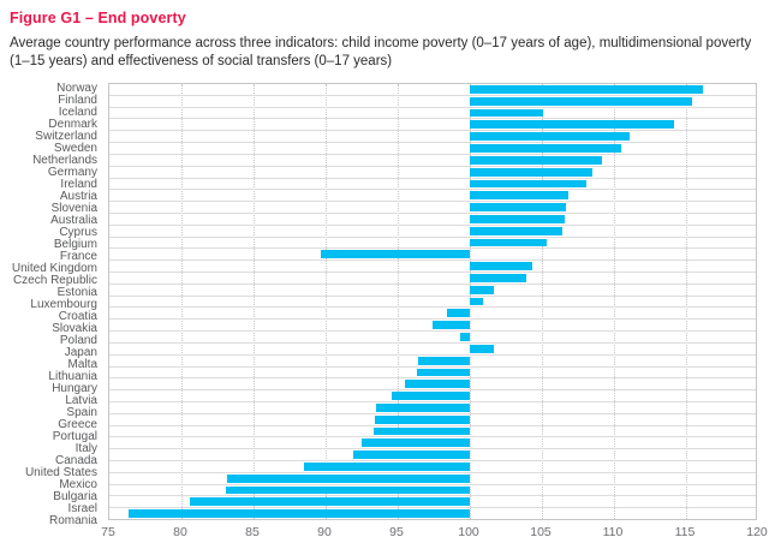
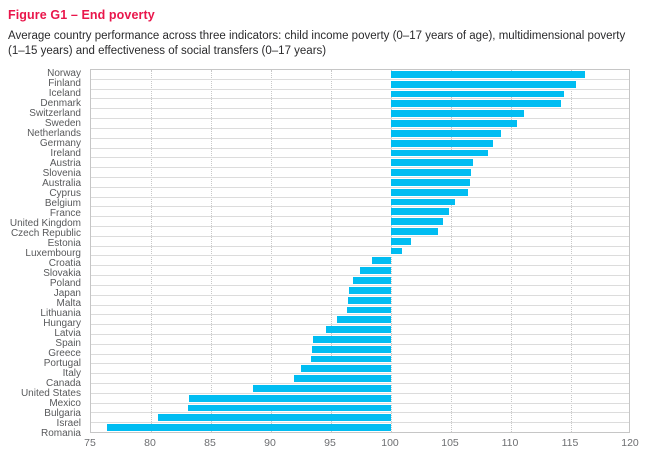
Iceland: 105.1 -> 114.4
France: 89.7 -> 104.8
Poland: 99.3 -> 96.8
Japan: 101.7 -> 96.5
